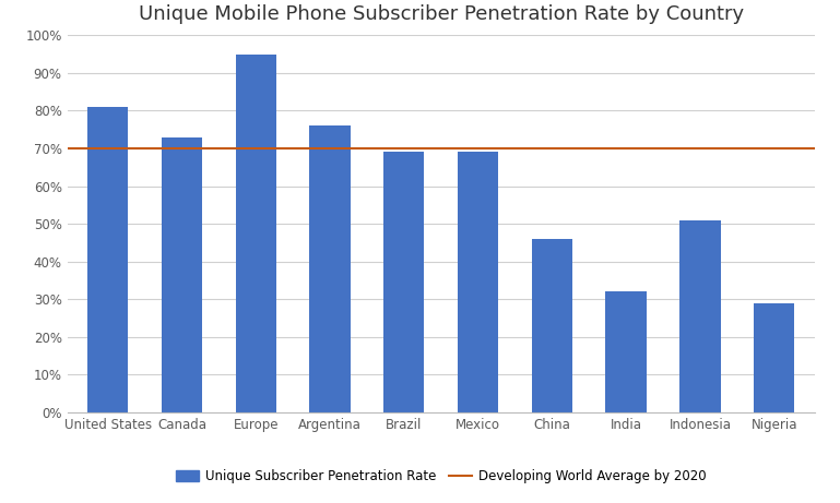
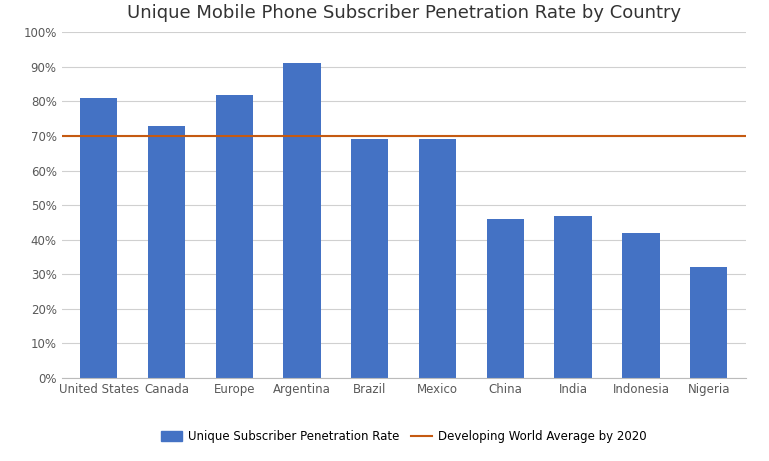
Europe: 95% -> 82%
Argentina: 76% -> 91%
India: 32% -> 47%
Indonesia: 51% -> 42%
Nigeria: 29% -> 32%
